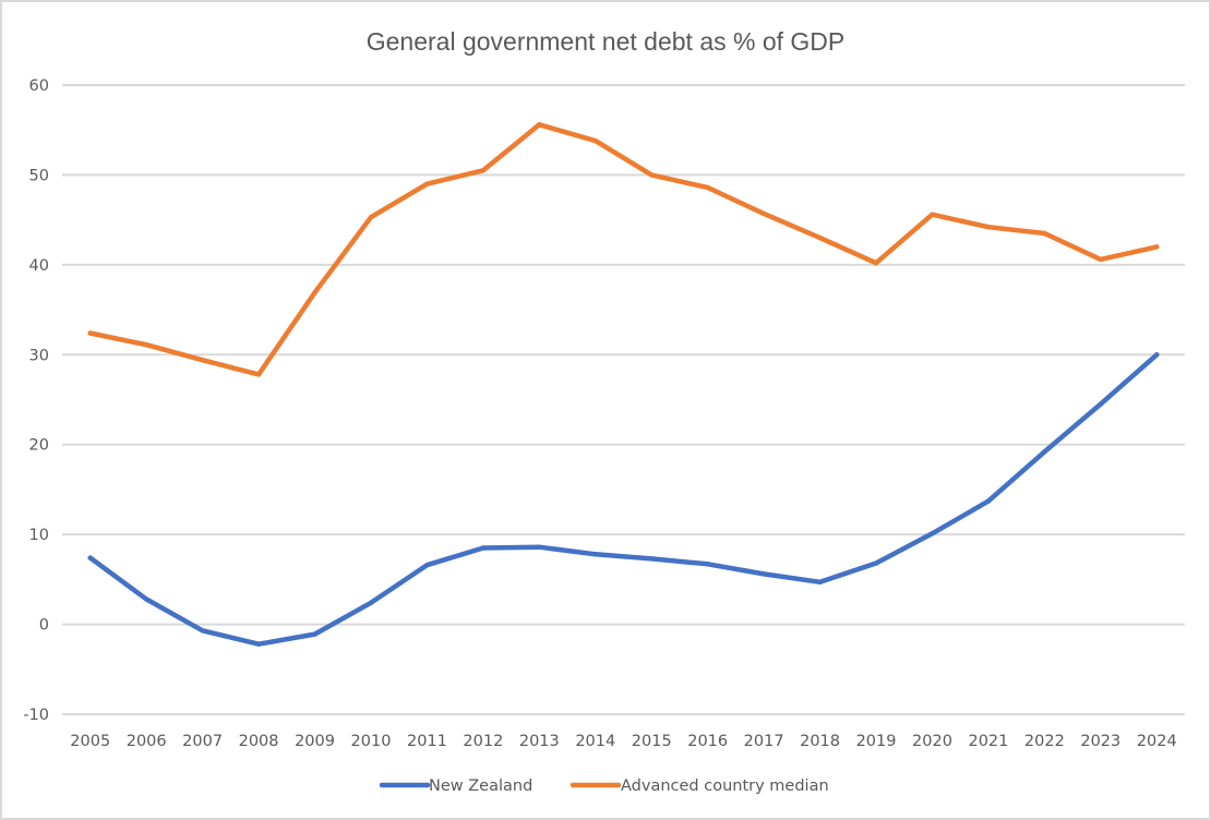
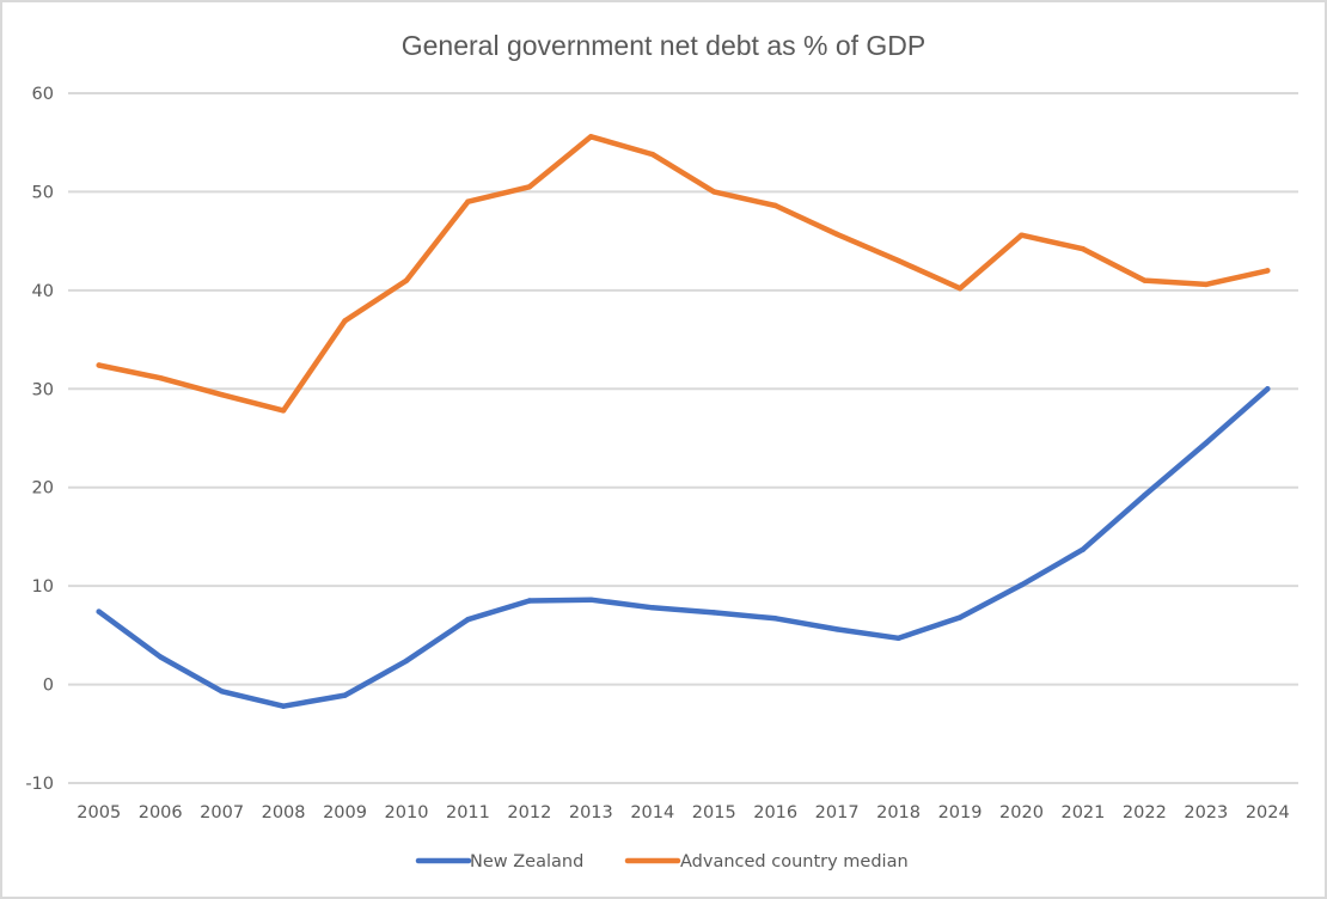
Advanced country median/2010: 45 -> 41
Advanced country median/2022: 44 -> 41
